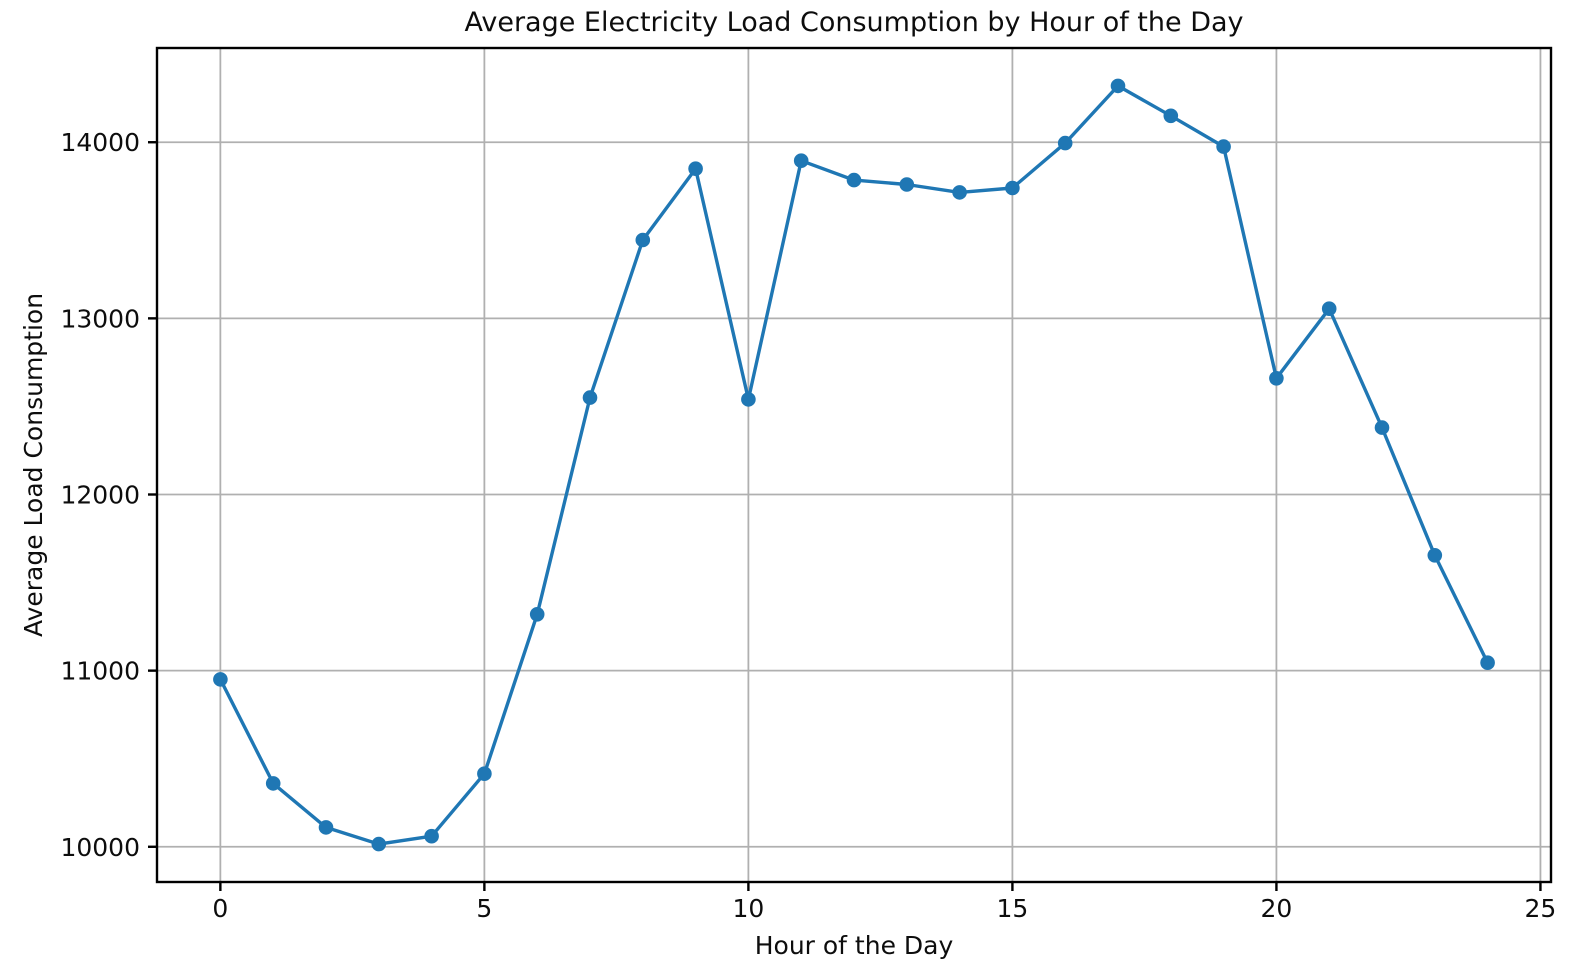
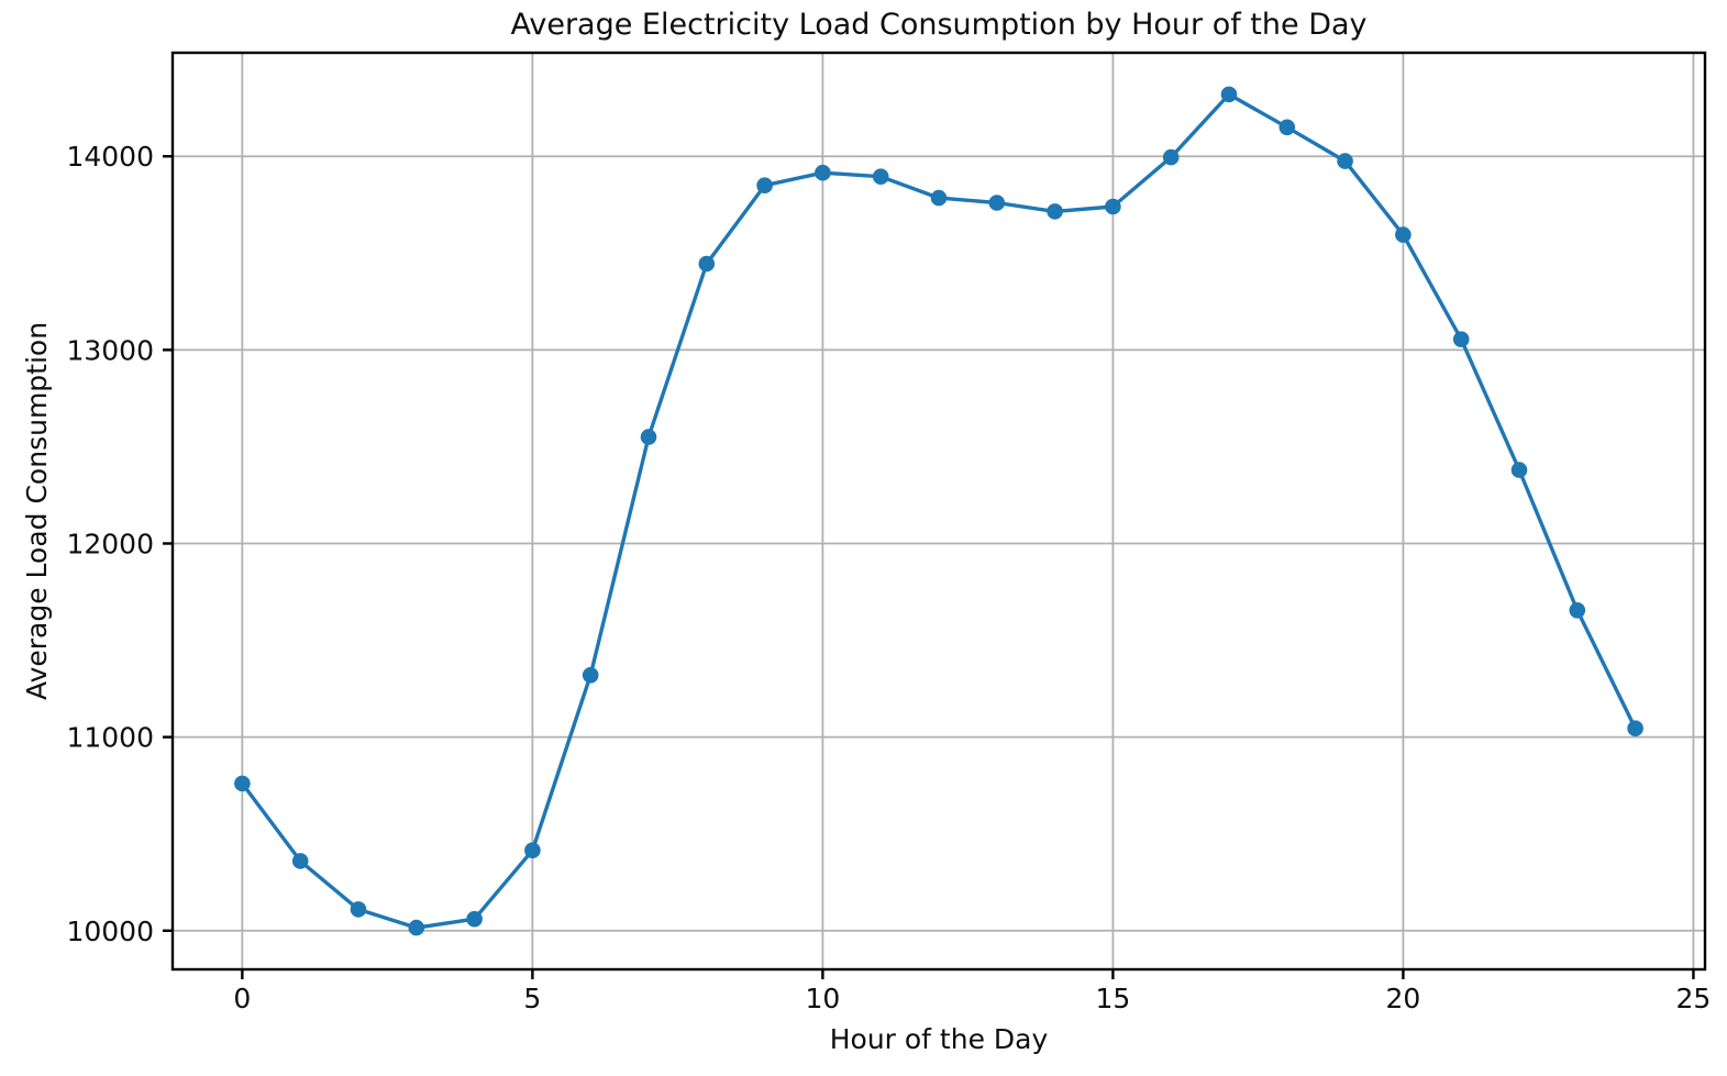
0: 10950 -> 10760
10: 12540 -> 13920
20: 12660 -> 13600
